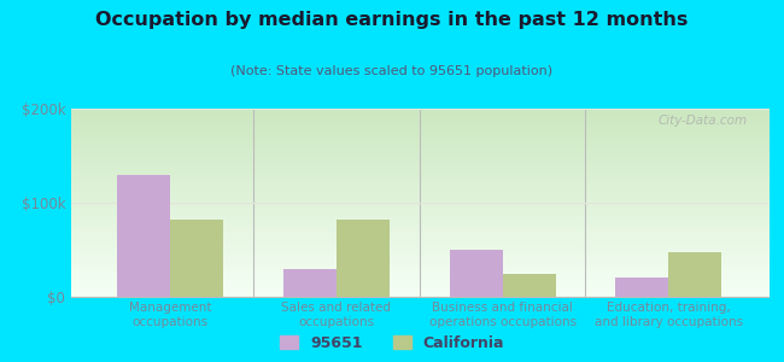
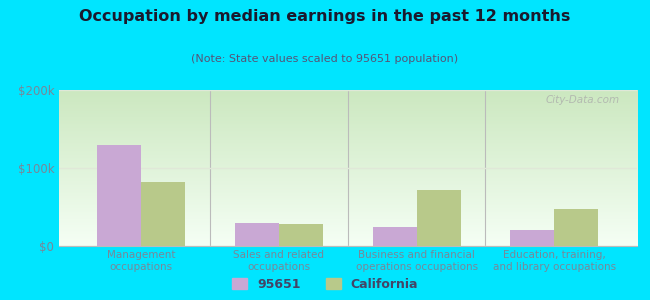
California/Sales and related occupations: $82k -> $28k
95651/Business and financial operations occupations: $50k -> $25k
California/Business and financial operations occupations: $24k -> $72k
